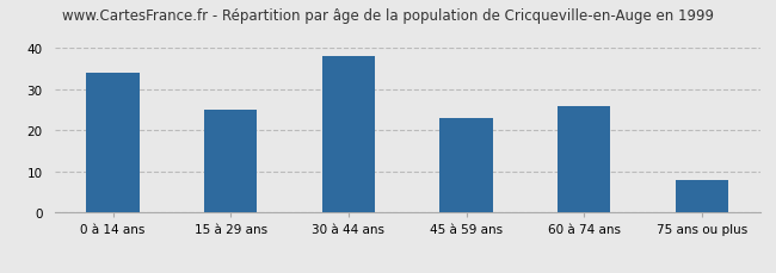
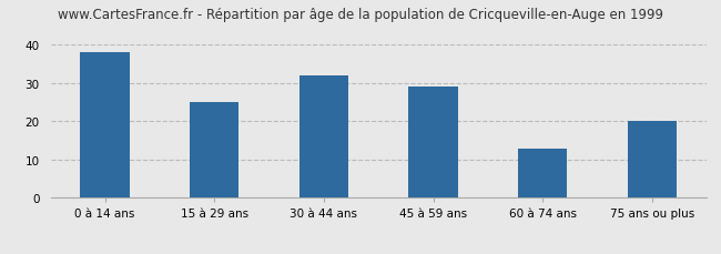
0 à 14 ans: 34 -> 38
30 à 44 ans: 38 -> 32
45 à 59 ans: 23 -> 29
60 à 74 ans: 26 -> 13
75 ans ou plus: 8 -> 20
